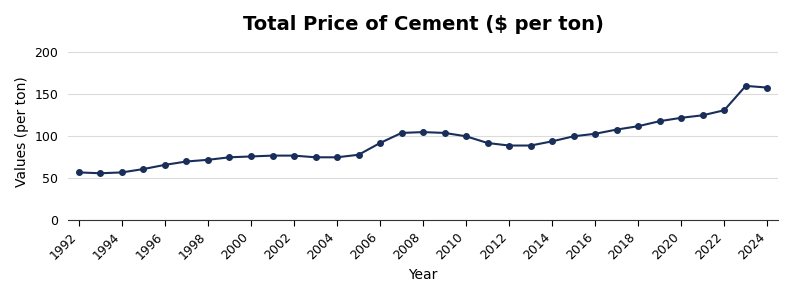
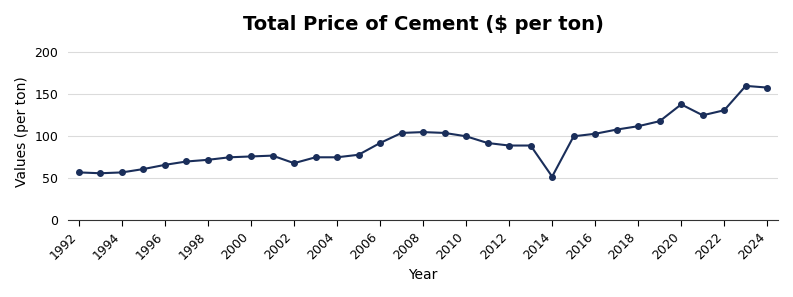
2002: 77 -> 68
2014: 94 -> 52
2020: 122 -> 138
